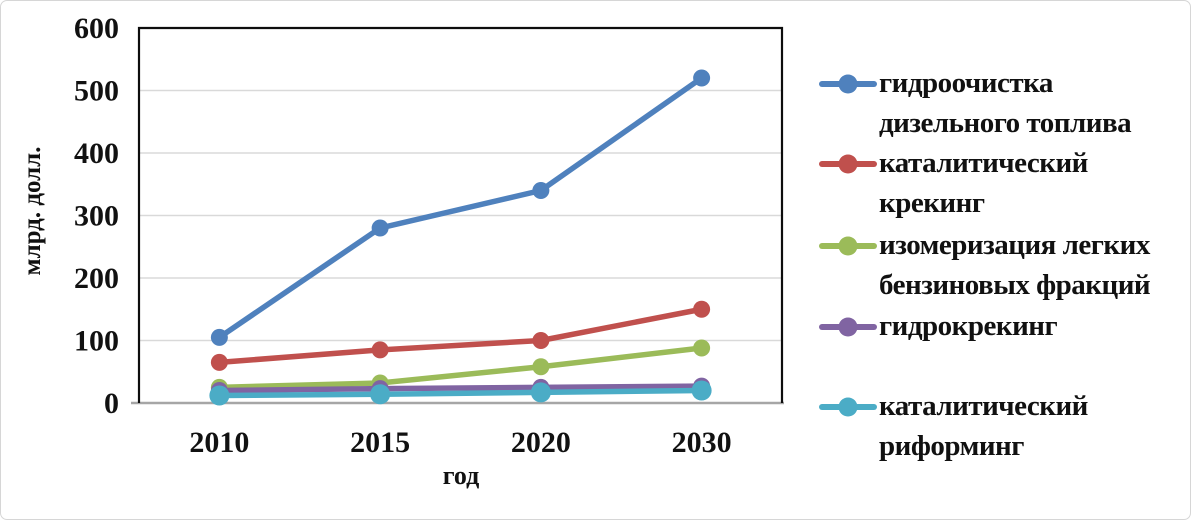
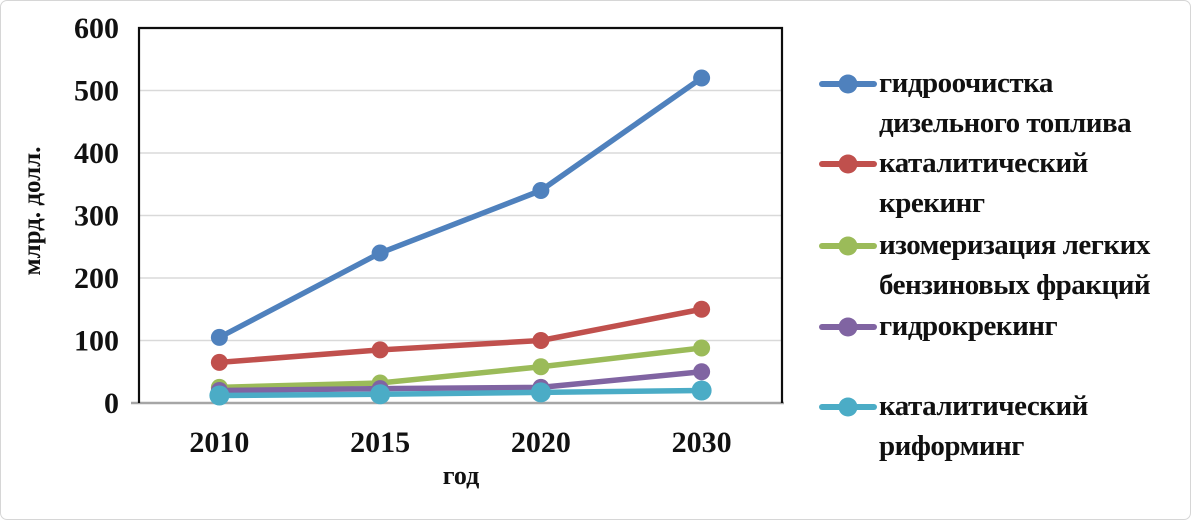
гидроочистка дизельного топлива/2015: 280 -> 240
гидрокрекинг/2030: 30 -> 50
